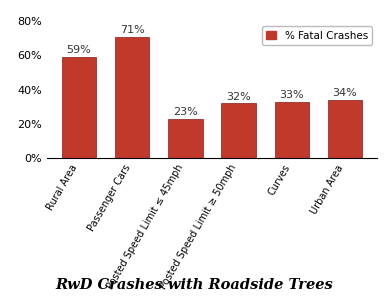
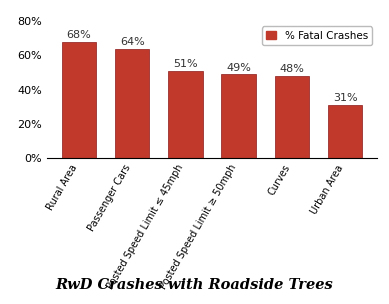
Rural Area: 59% -> 68%
Passenger Cars: 71% -> 64%
Posted Speed Limit ≤ 45mph: 23% -> 51%
Posted Speed Limit ≥ 50mph: 32% -> 49%
Curves: 33% -> 48%
Urban Area: 34% -> 31%
